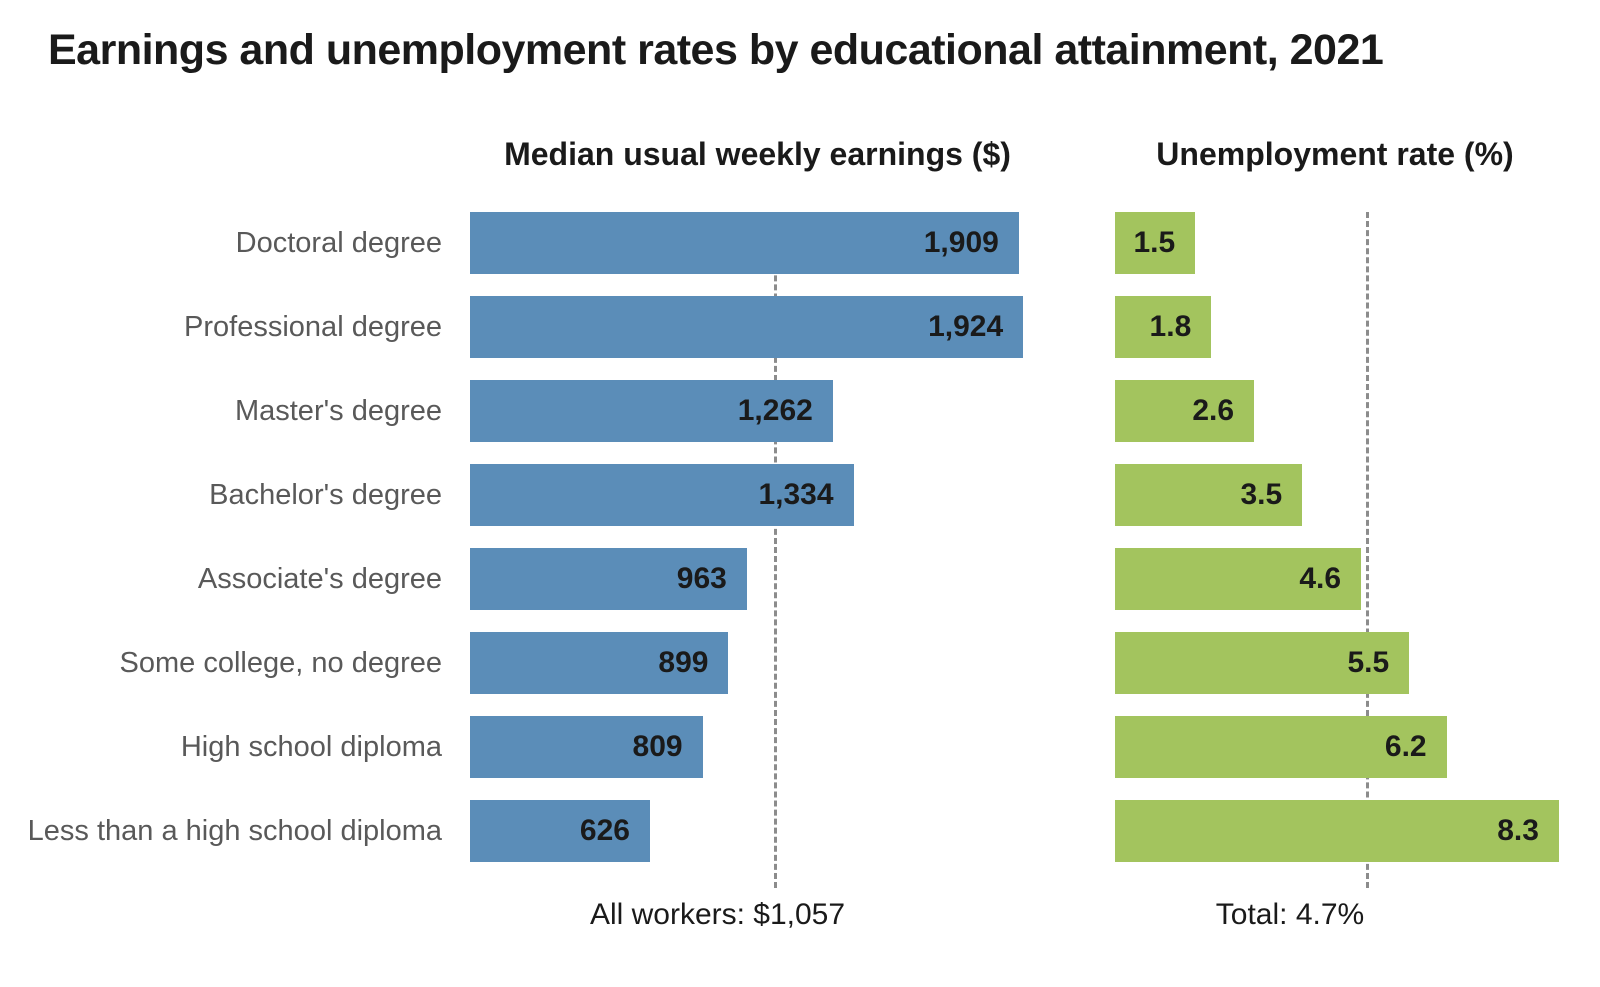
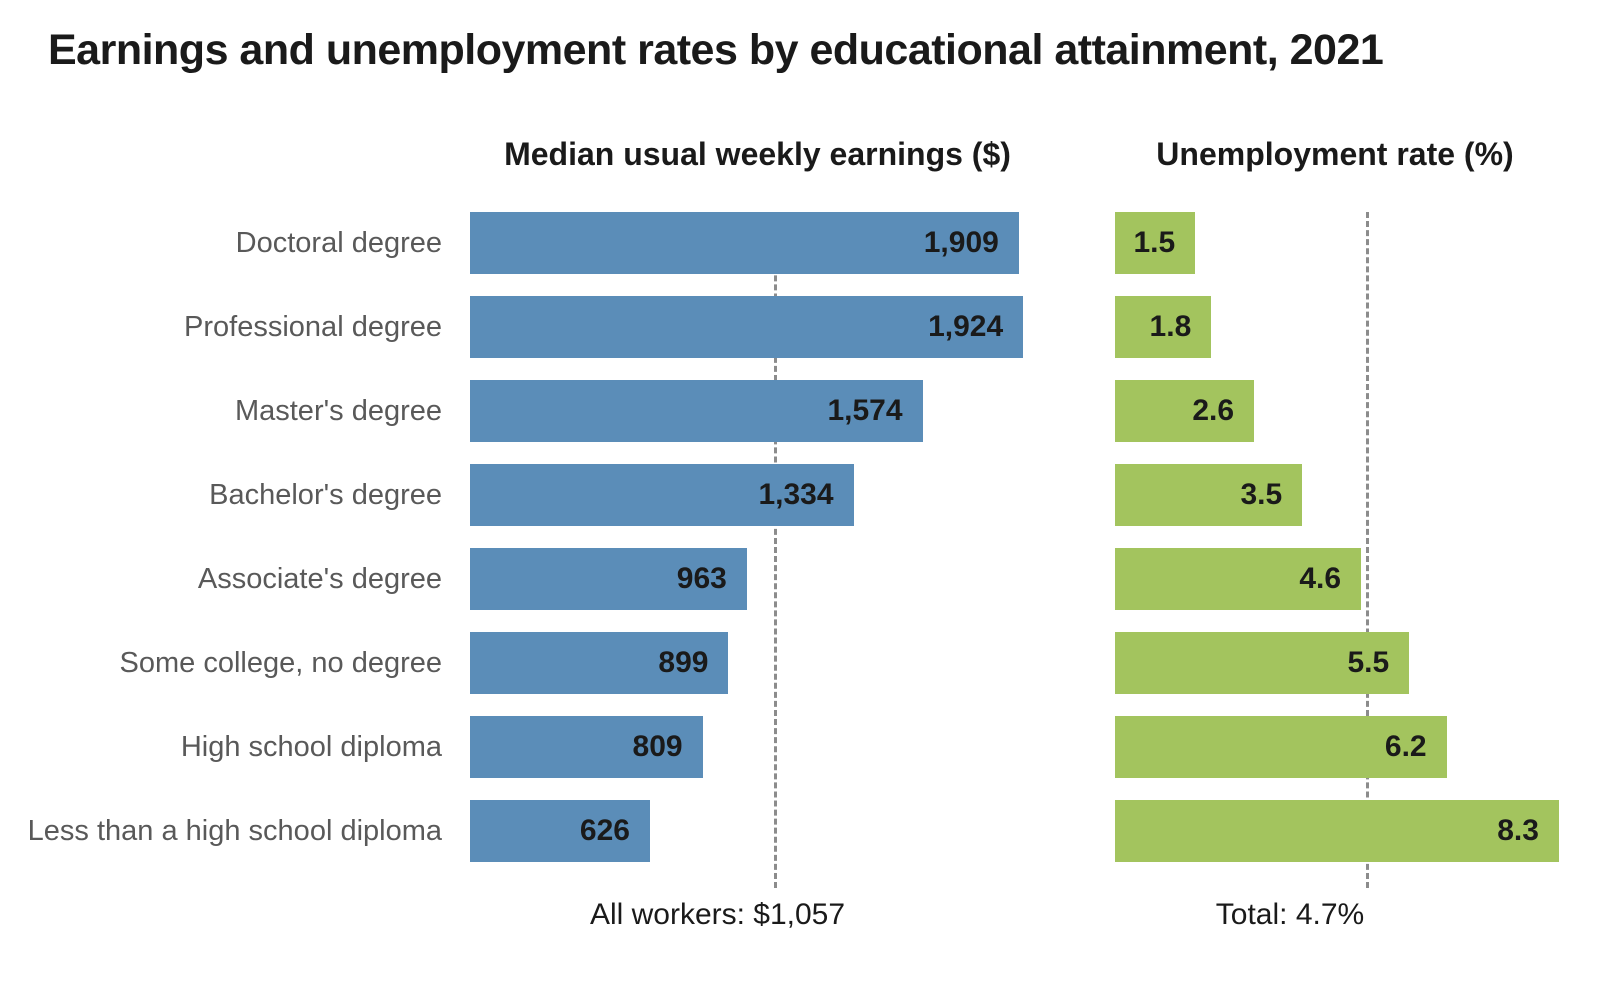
Median usual weekly earnings ($)/Master's degree: 1,262 -> 1,574
